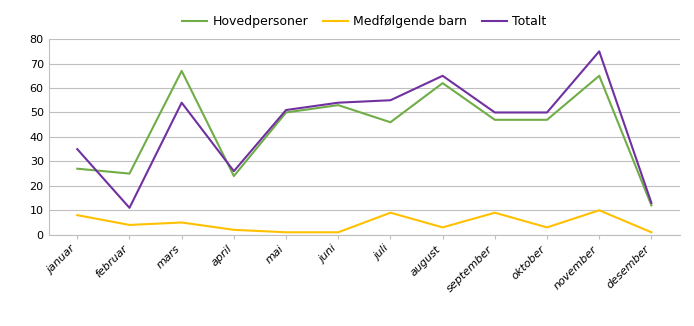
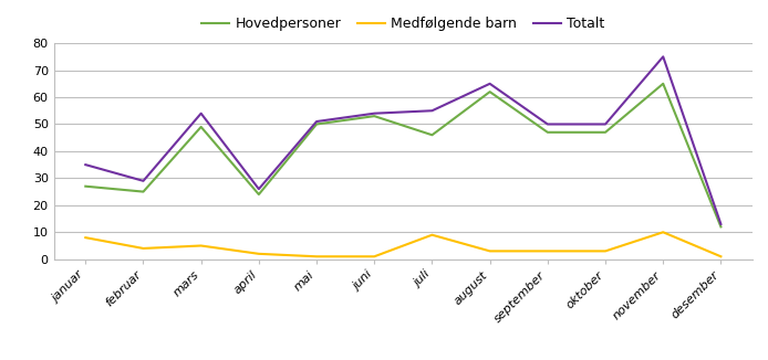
Totalt/februar: 11 -> 29
Hovedpersoner/mars: 67 -> 49
Medfølgende barn/september: 9 -> 3
